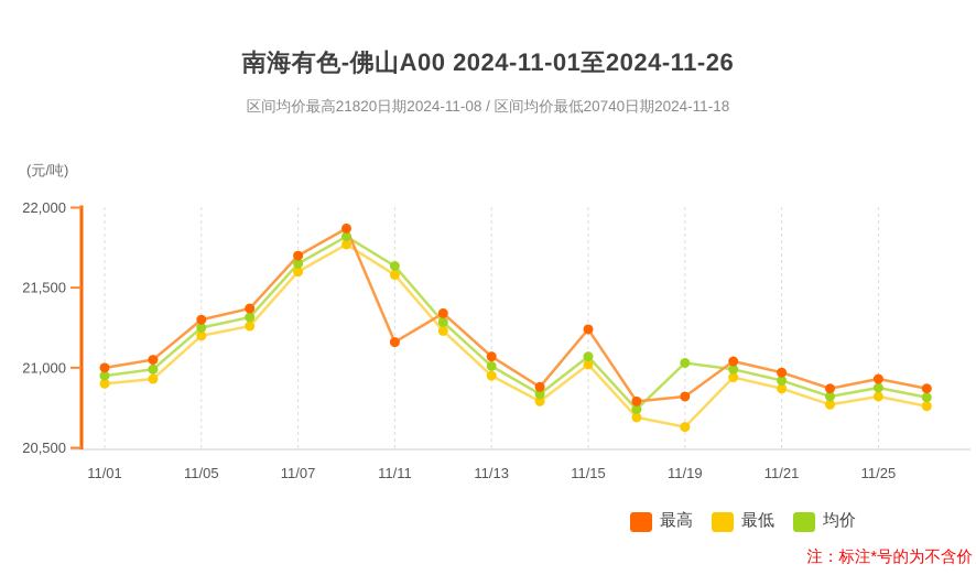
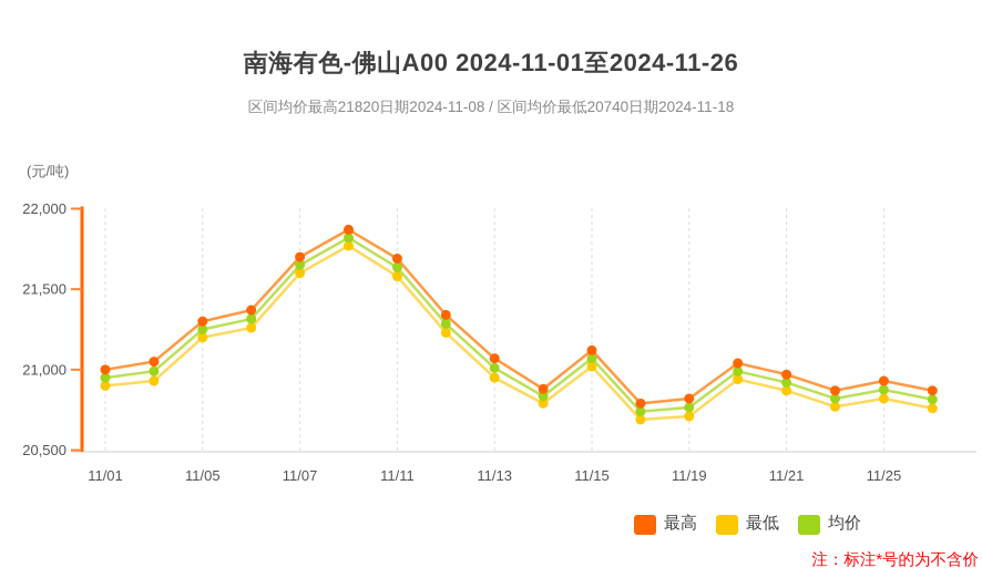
最高/11/11: 21160 -> 21690
最高/11/15: 21240 -> 21120
最低/11/19: 20630 -> 20710
均价/11/19: 21030 -> 20760
